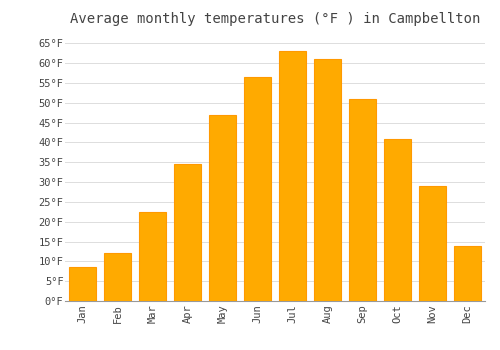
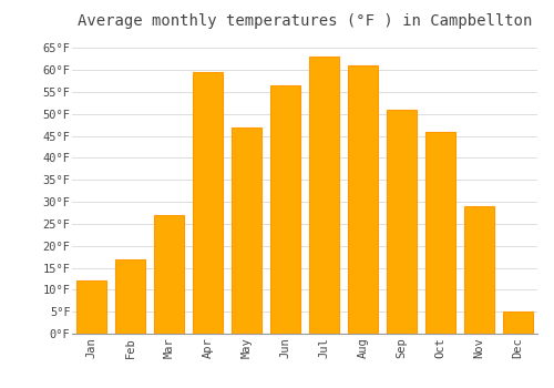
Jan: 8.5°F -> 12.0°F
Feb: 12.0°F -> 17.0°F
Mar: 22.5°F -> 27.0°F
Apr: 34.5°F -> 59.5°F
Oct: 41.0°F -> 46.0°F
Dec: 14.0°F -> 5.0°F
